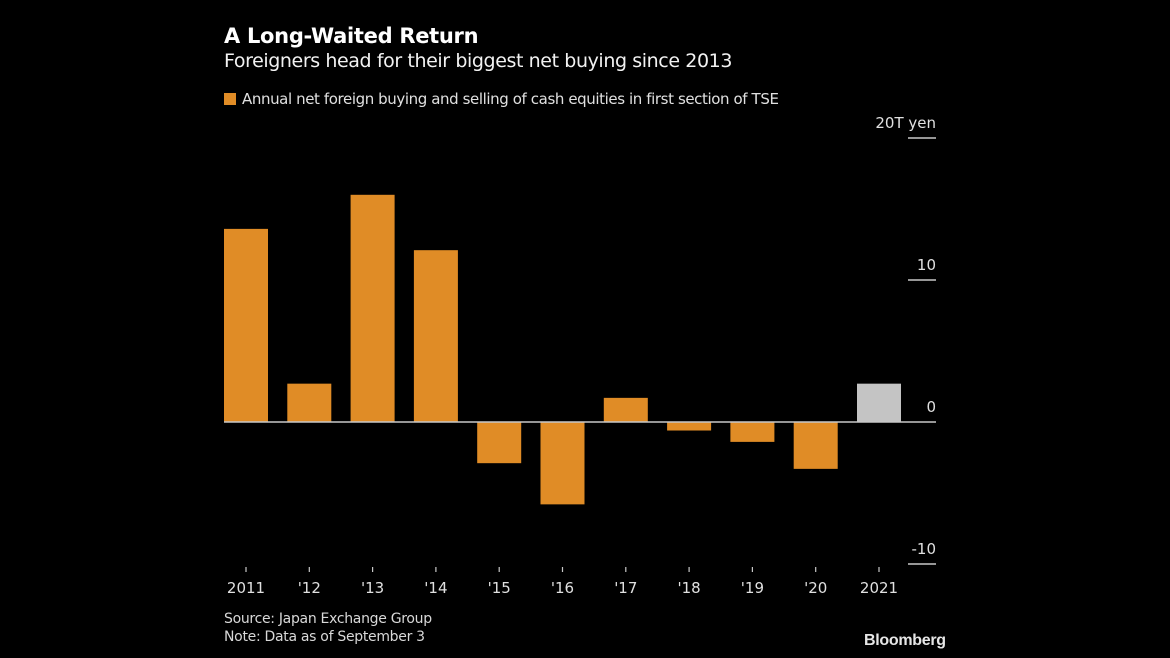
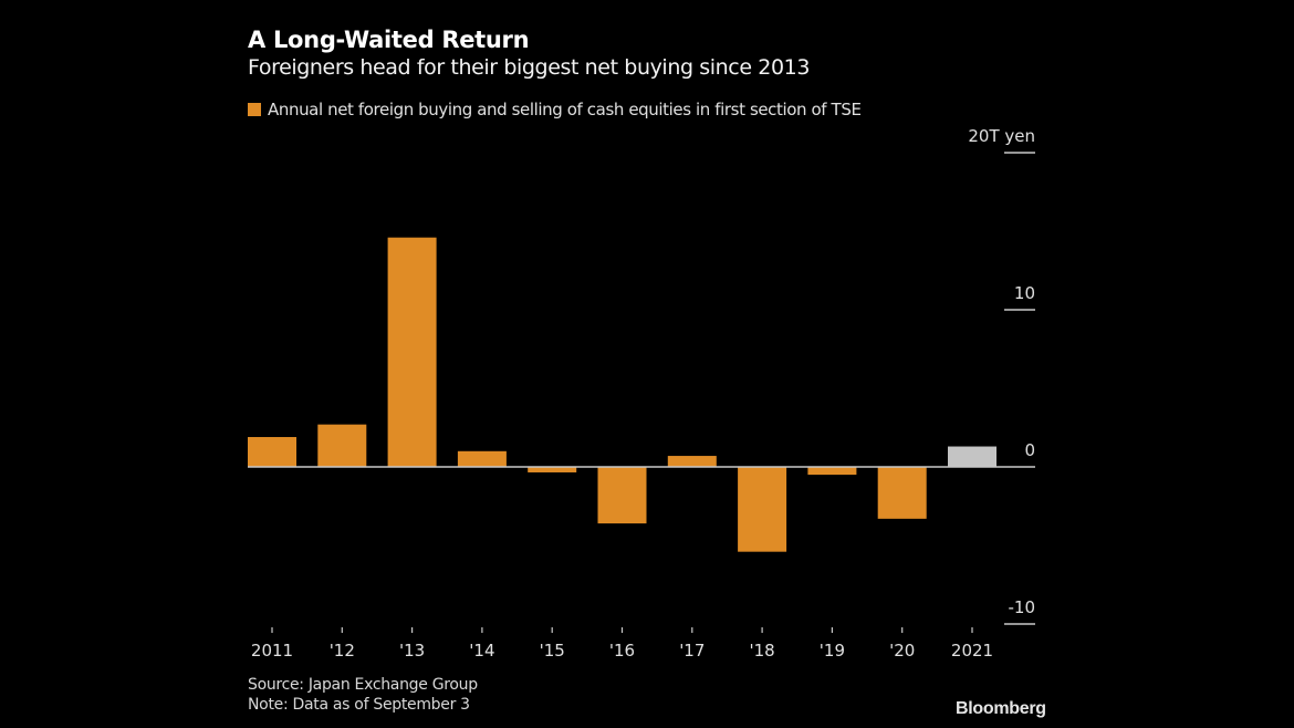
2011: 13.6 -> 1.9
'13: 16.0 -> 14.6
'14: 12.1 -> 1.0
'15: -2.9 -> -0.3
'16: -5.8 -> -3.6
'17: 1.7 -> 0.7
'18: -0.6 -> -5.4
'19: -1.4 -> -0.5
2021: 2.7 -> 1.3
